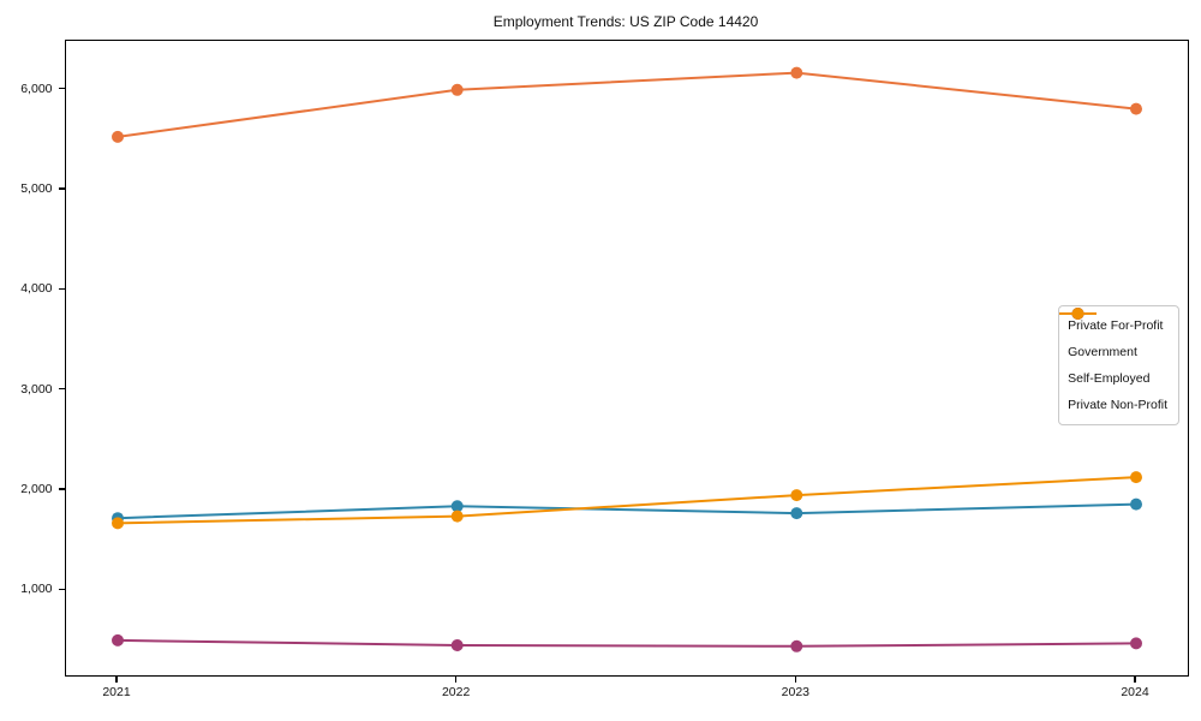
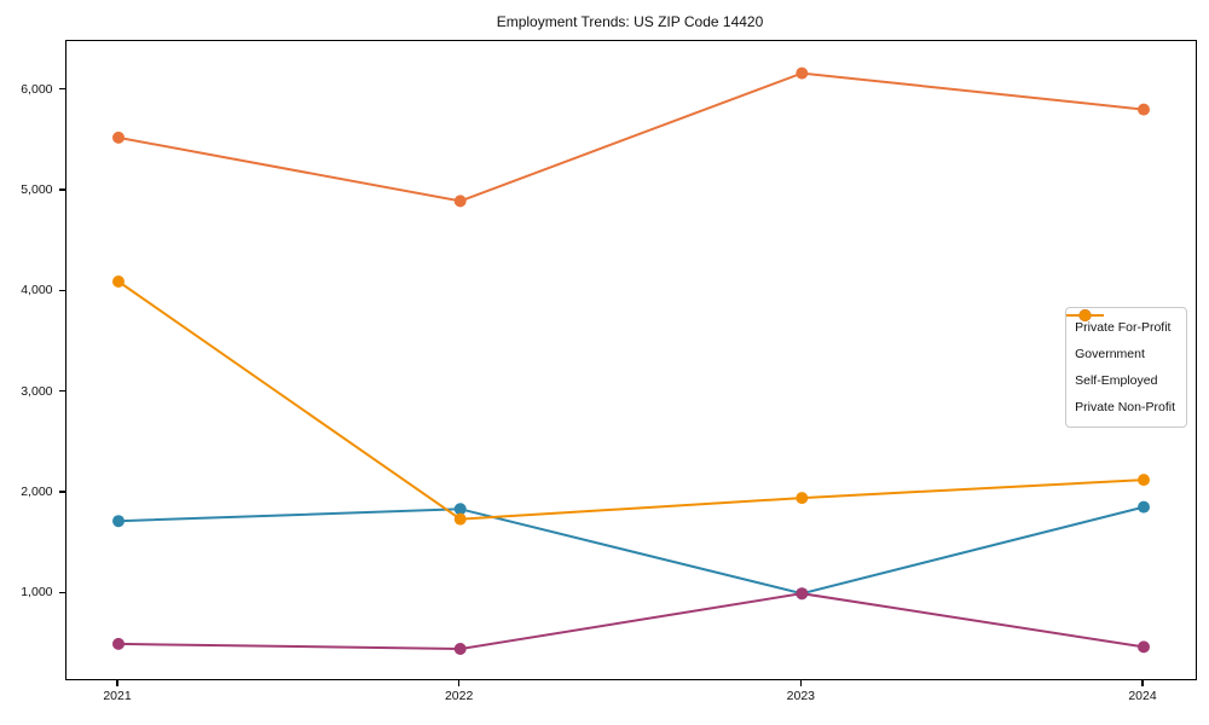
Private Non-Profit/2021: 1700 -> 4100
Private For-Profit/2022: 6000 -> 4900
Government/2023: 1800 -> 1000
Self-Employed/2023: 400 -> 1000
